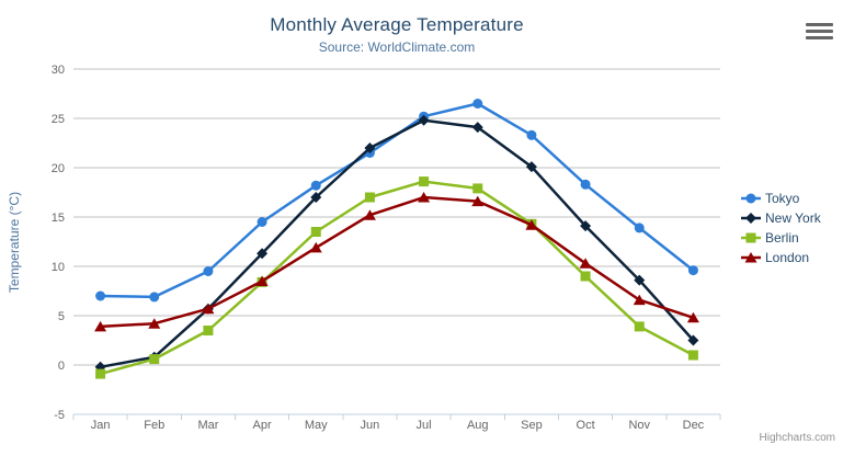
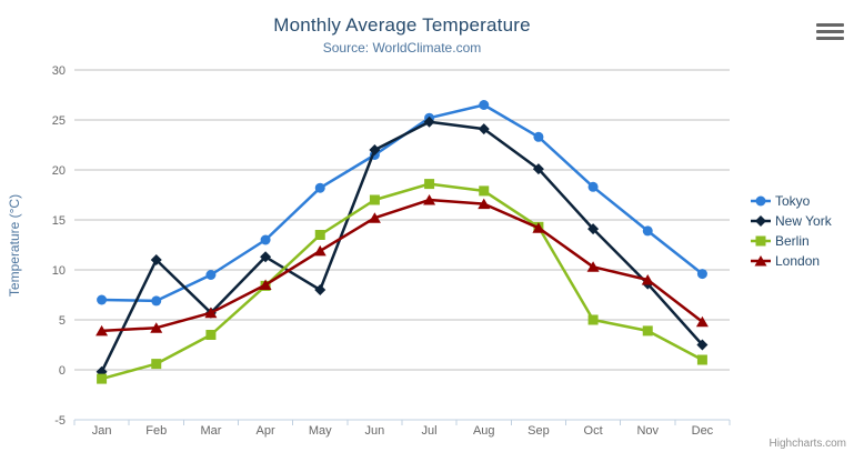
New York/Feb: 1 -> 11
Tokyo/Apr: 14 -> 13
New York/May: 17 -> 8
Berlin/Oct: 9 -> 5
London/Nov: 7 -> 9
